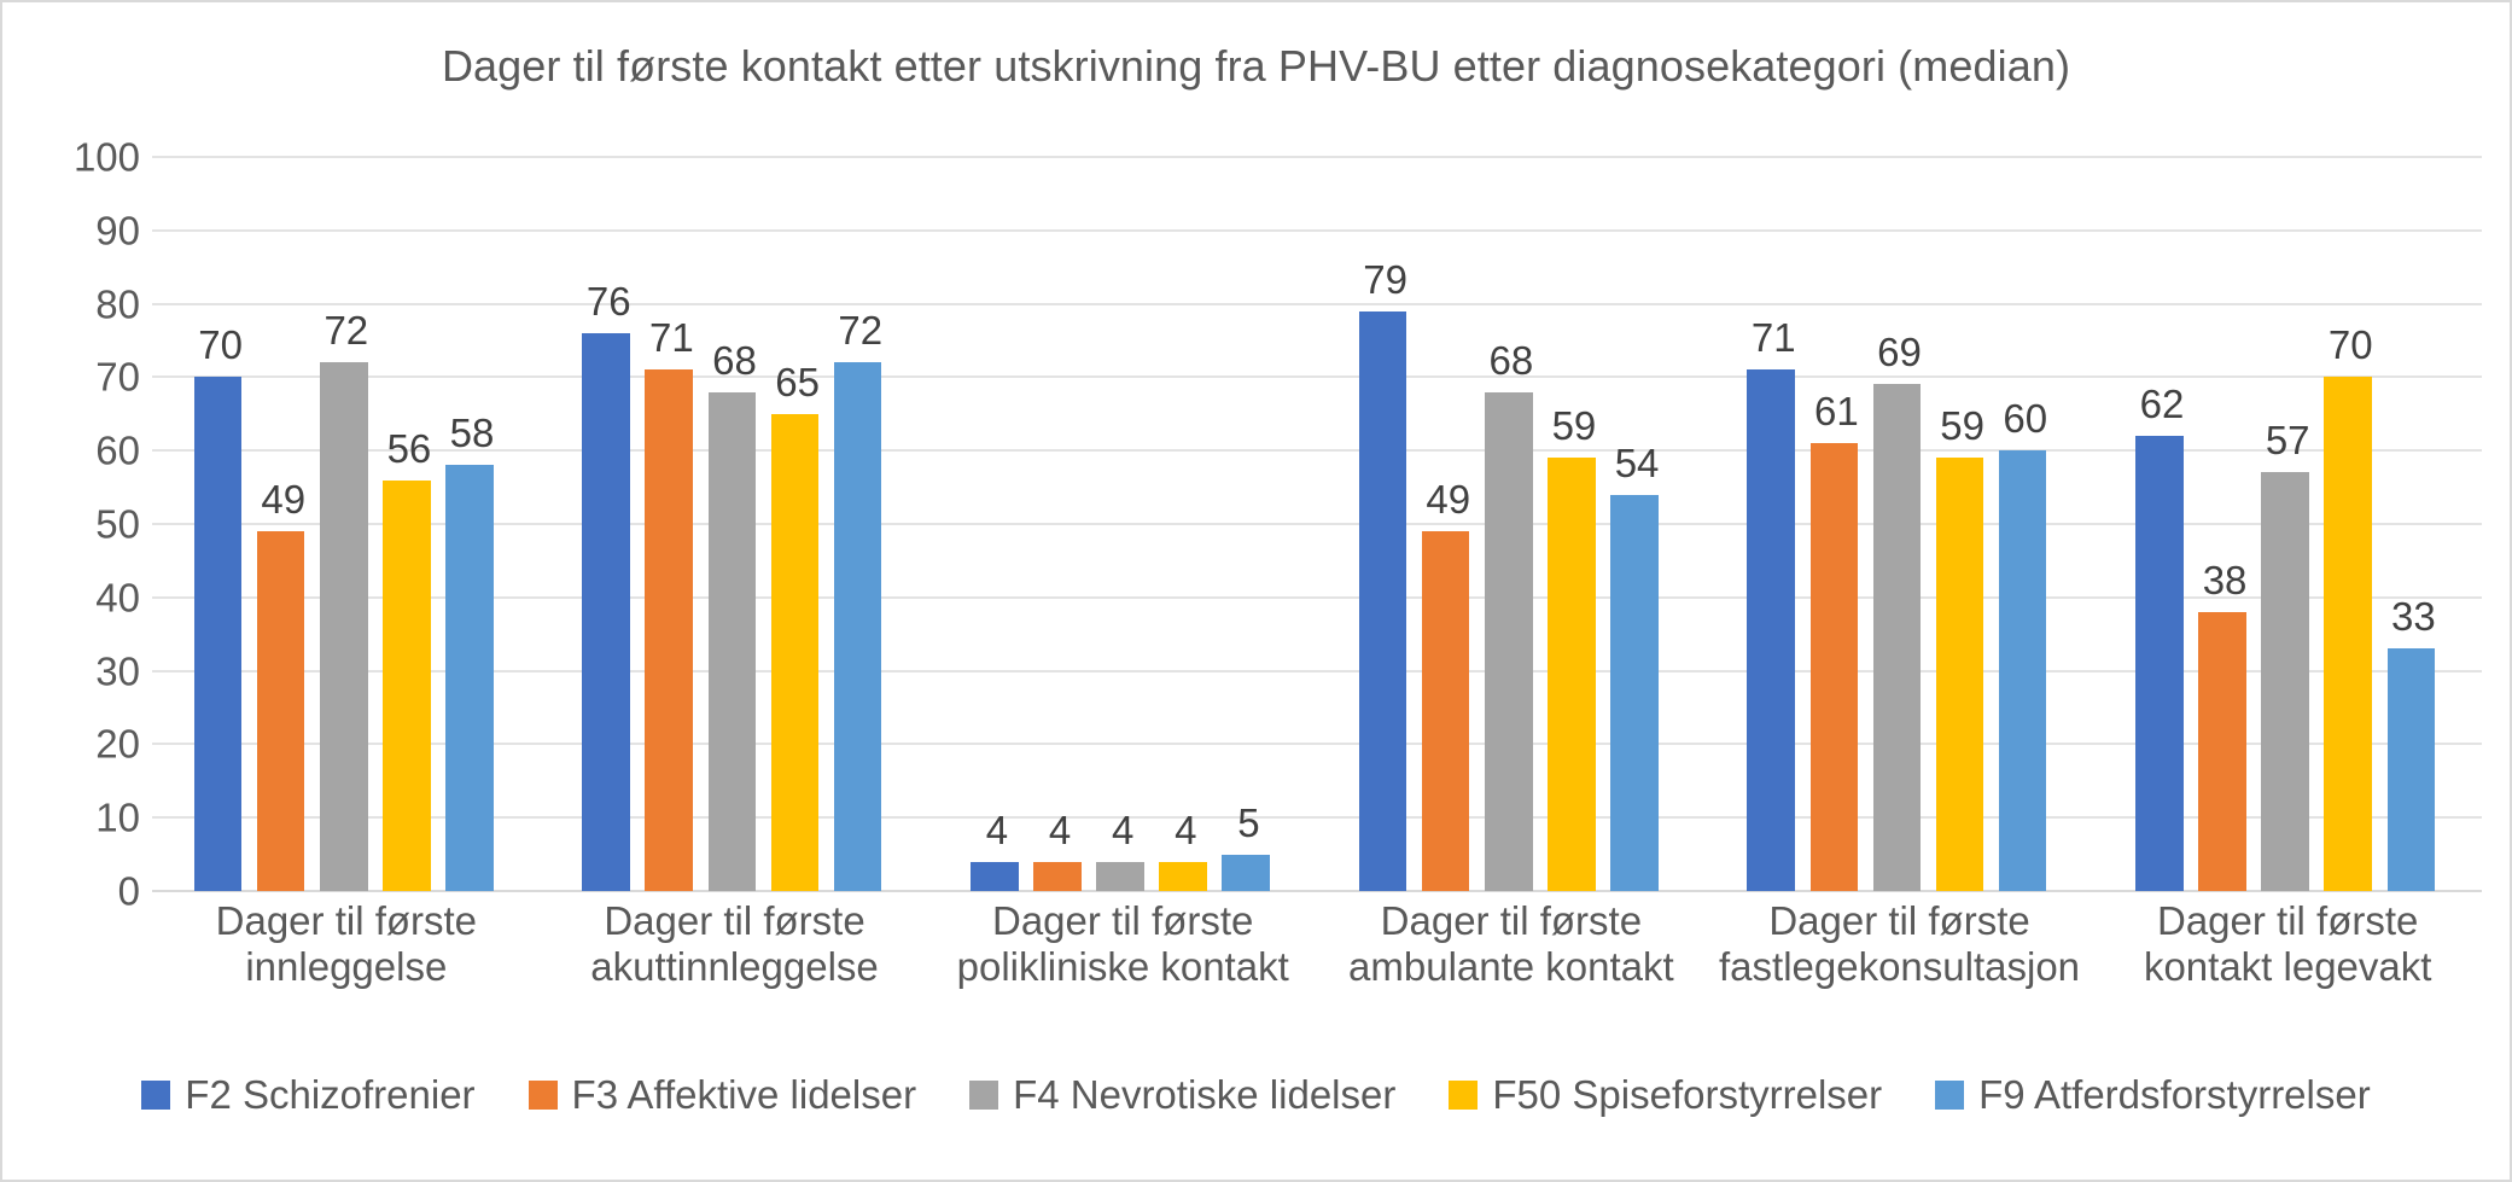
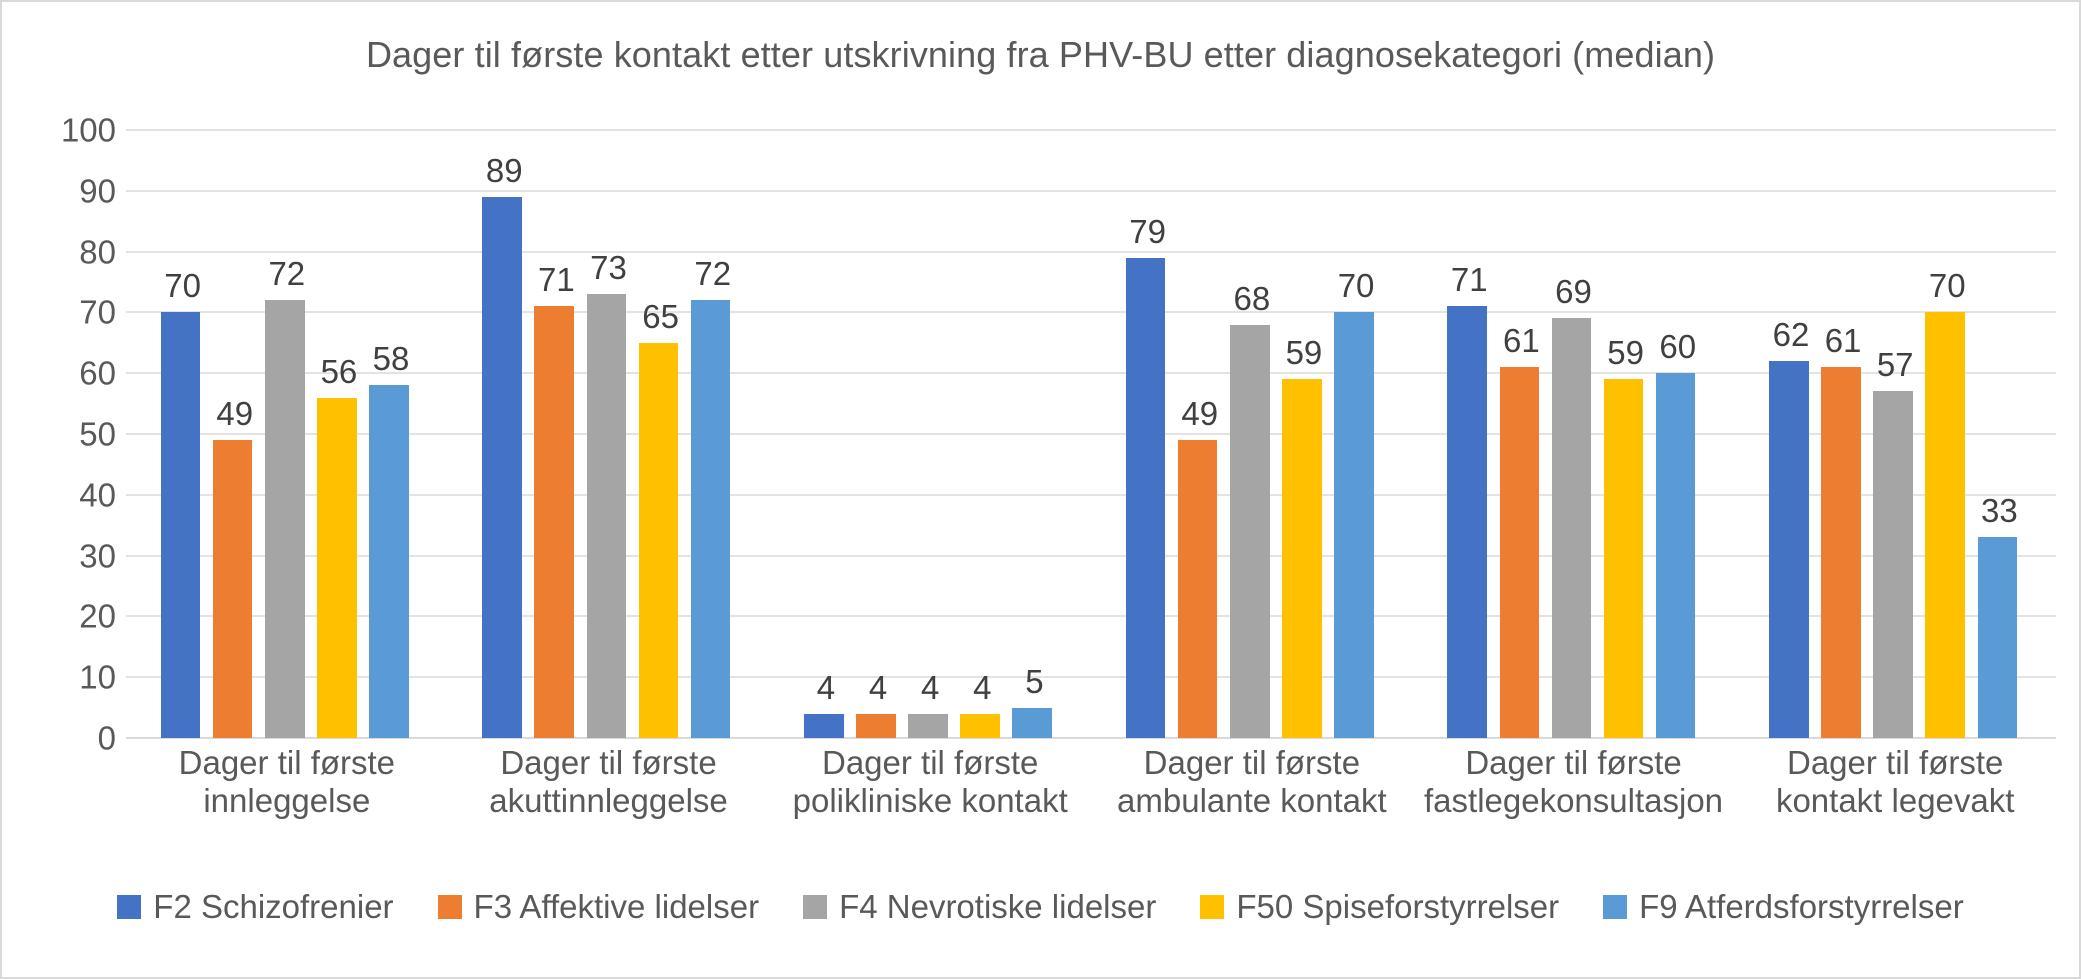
F2 Schizofrenier/Dager til første akuttinnleggelse: 76 -> 89
F4 Nevrotiske lidelser/Dager til første akuttinnleggelse: 68 -> 73
F9 Atferdsforstyrrelser/Dager til første ambulante kontakt: 54 -> 70
F3 Affektive lidelser/Dager til første kontakt legevakt: 38 -> 61
